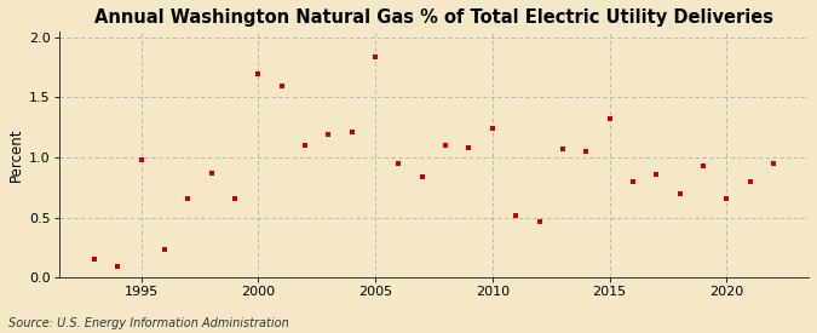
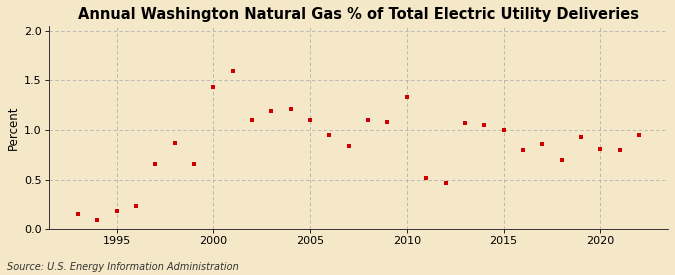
1995: 0.98 -> 0.18
2000: 1.70 -> 1.43
2005: 1.84 -> 1.10
2010: 1.24 -> 1.33
2015: 1.32 -> 1.00
2020: 0.66 -> 0.81
